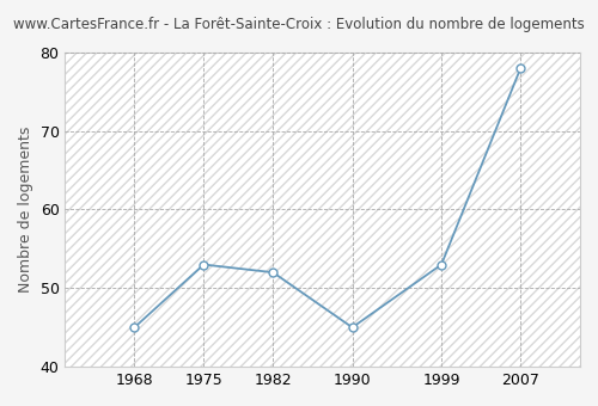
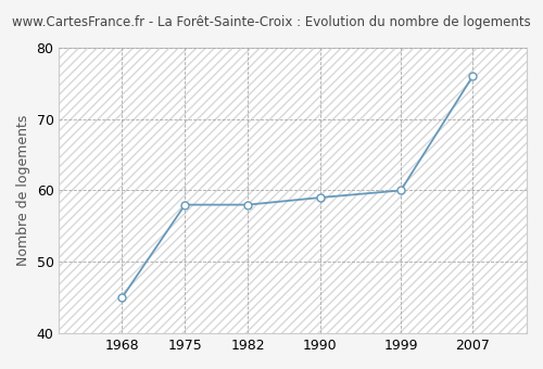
1975: 53 -> 58
1982: 52 -> 58
1990: 45 -> 59
1999: 53 -> 60
2007: 78 -> 76
